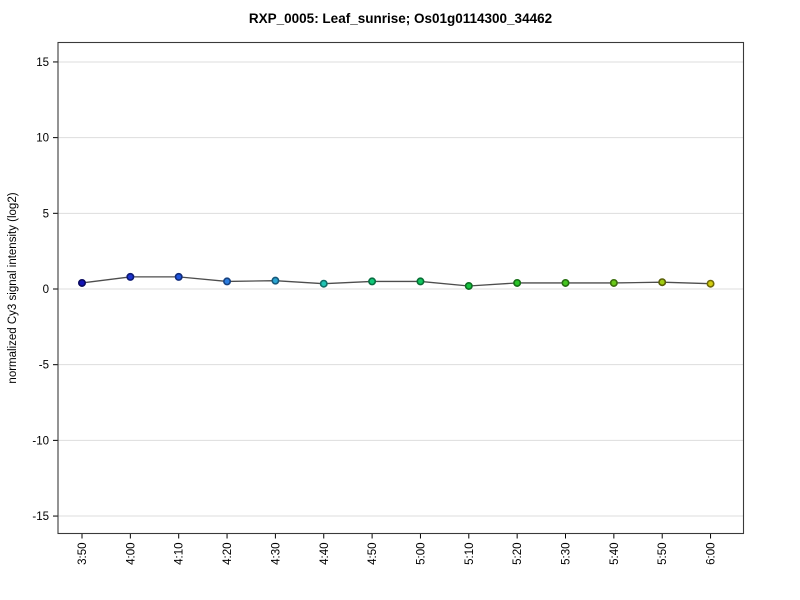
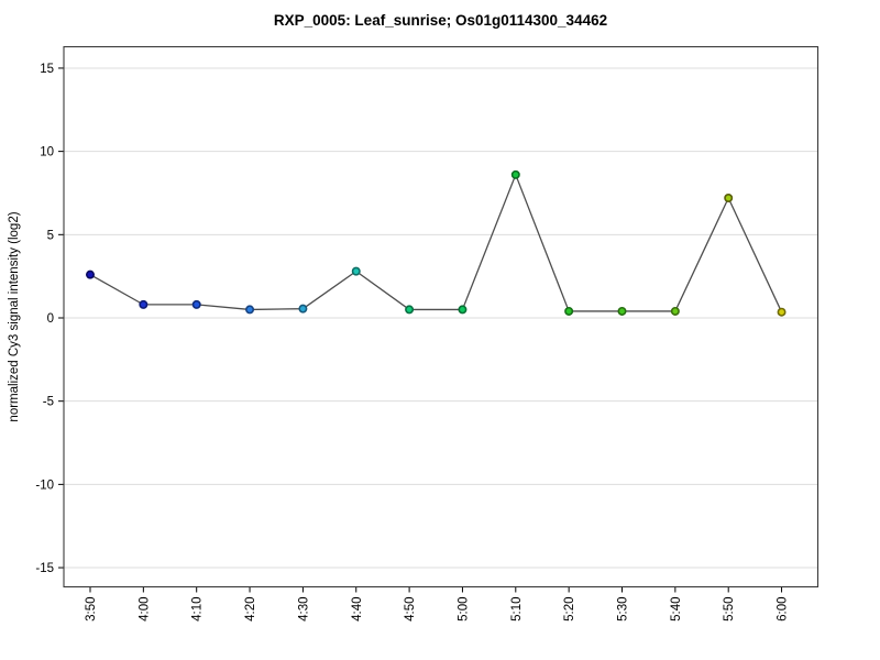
3:50: 0.4 -> 2.6
4:40: 0.3 -> 2.8
5:10: 0.2 -> 8.6
5:50: 0.5 -> 7.2
